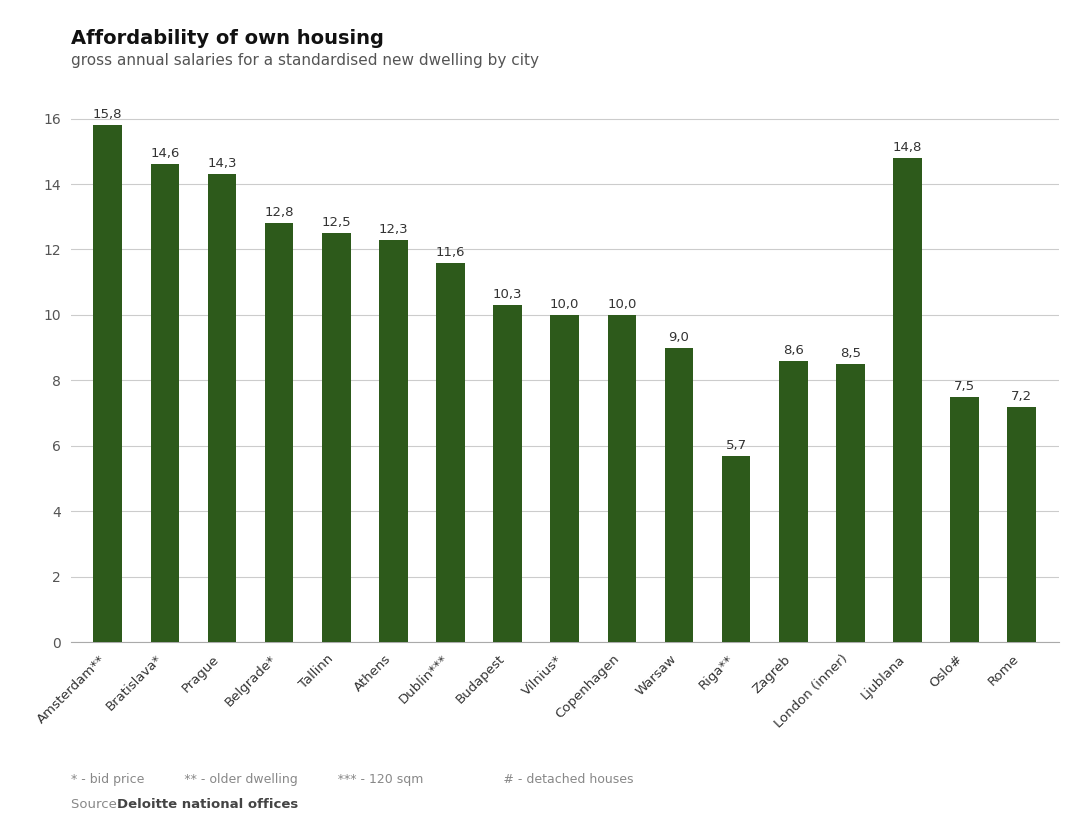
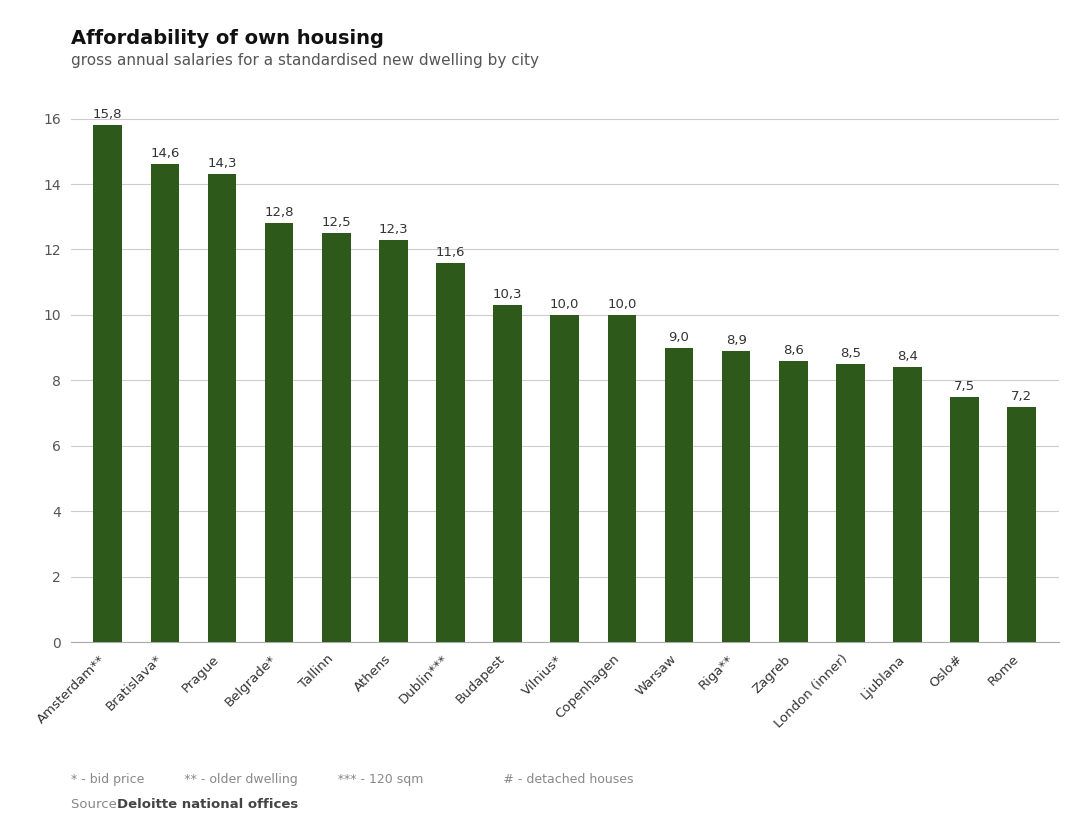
Riga**: 5,7 -> 8,9
Ljublana: 14,8 -> 8,4
